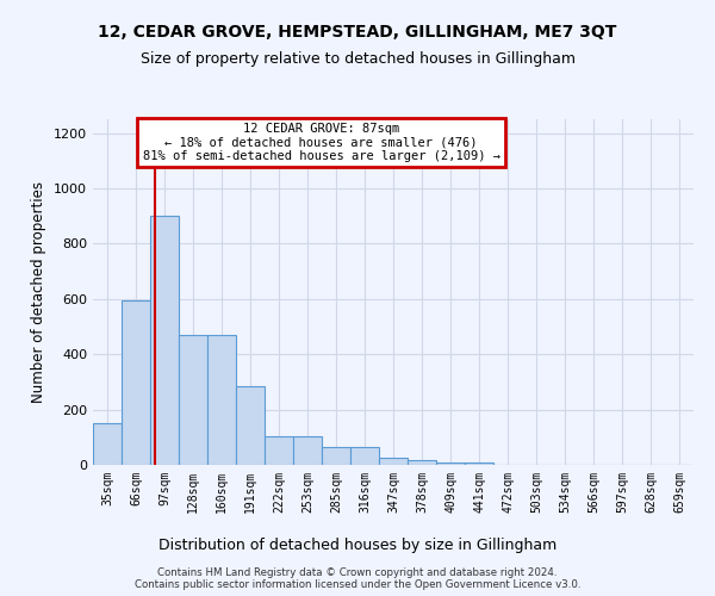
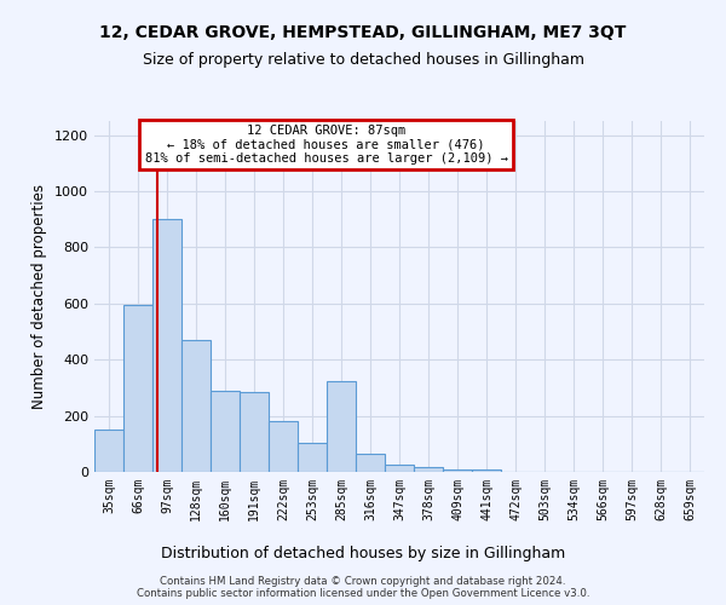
160sqm: 470 -> 290
222sqm: 105 -> 180
285sqm: 63 -> 325
